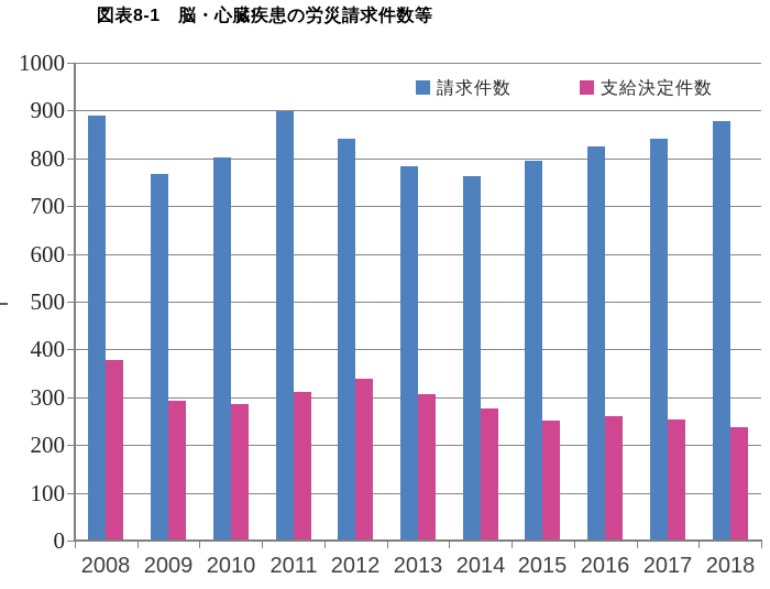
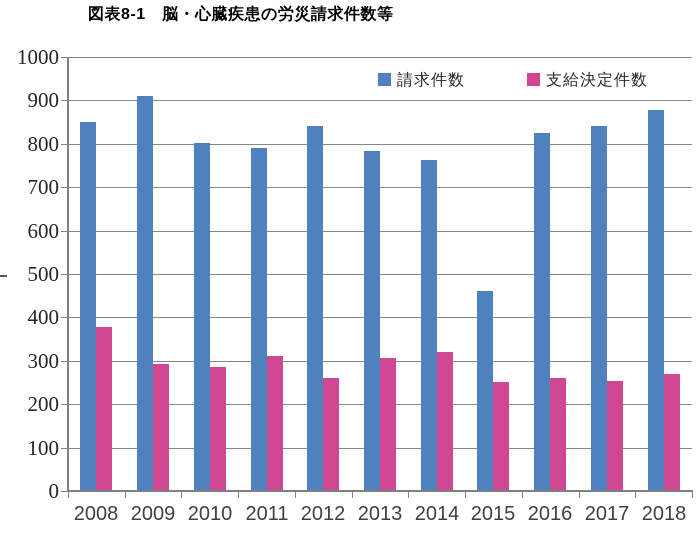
請求件数/2008: 890 -> 850
請求件数/2009: 770 -> 910
請求件数/2011: 900 -> 790
支給決定件数/2012: 340 -> 260
支給決定件数/2014: 280 -> 320
請求件数/2015: 800 -> 460
支給決定件数/2018: 240 -> 270
